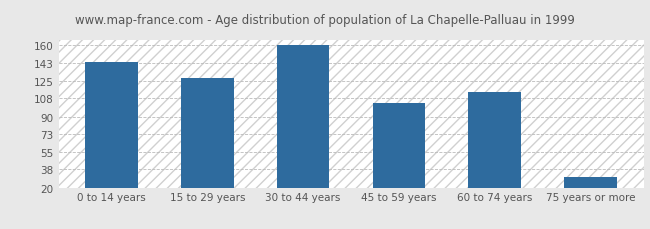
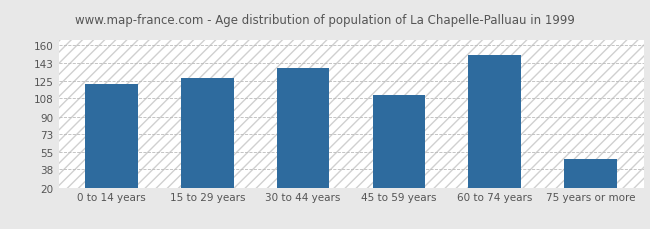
0 to 14 years: 144 -> 122
30 to 44 years: 160 -> 138
45 to 59 years: 103 -> 111
60 to 74 years: 114 -> 151
75 years or more: 30 -> 48
